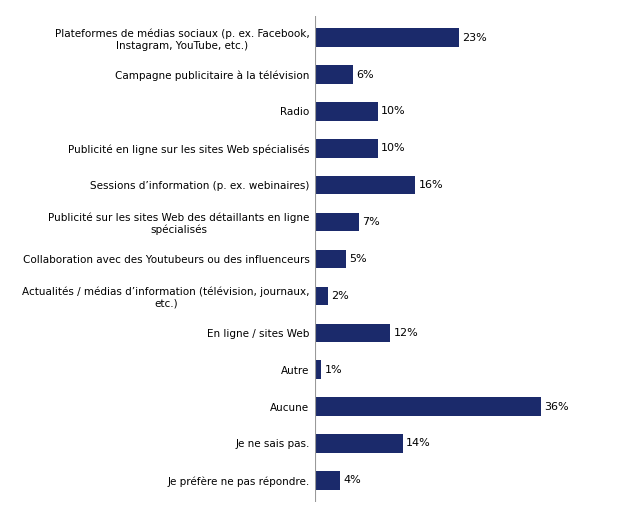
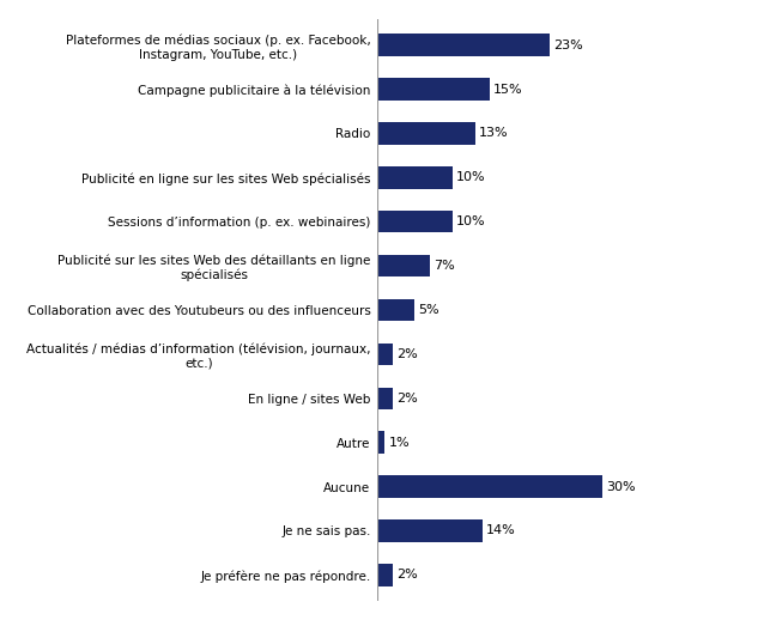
Campagne publicitaire à la télévision: 6% -> 15%
Radio: 10% -> 13%
Sessions d’information (p. ex. webinaires): 16% -> 10%
En ligne / sites Web: 12% -> 2%
Aucune: 36% -> 30%
Je préfère ne pas répondre.: 4% -> 2%
